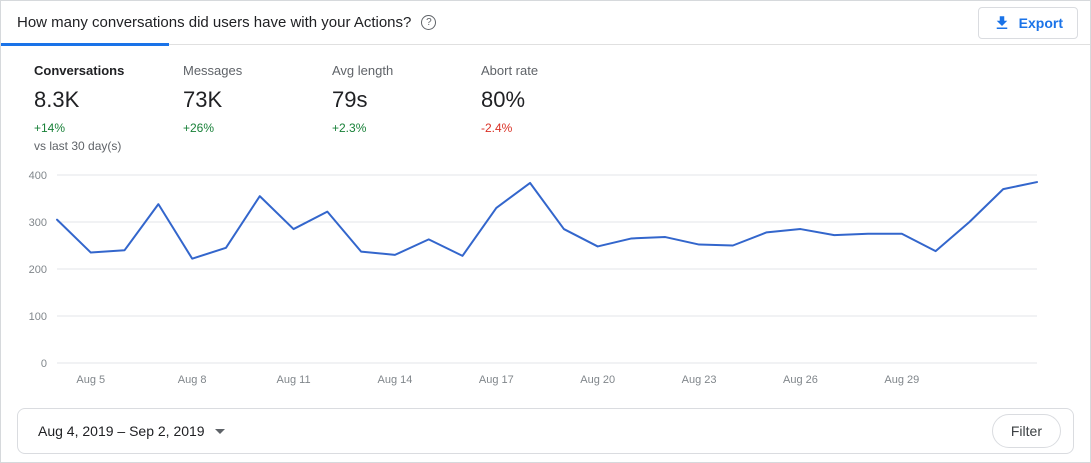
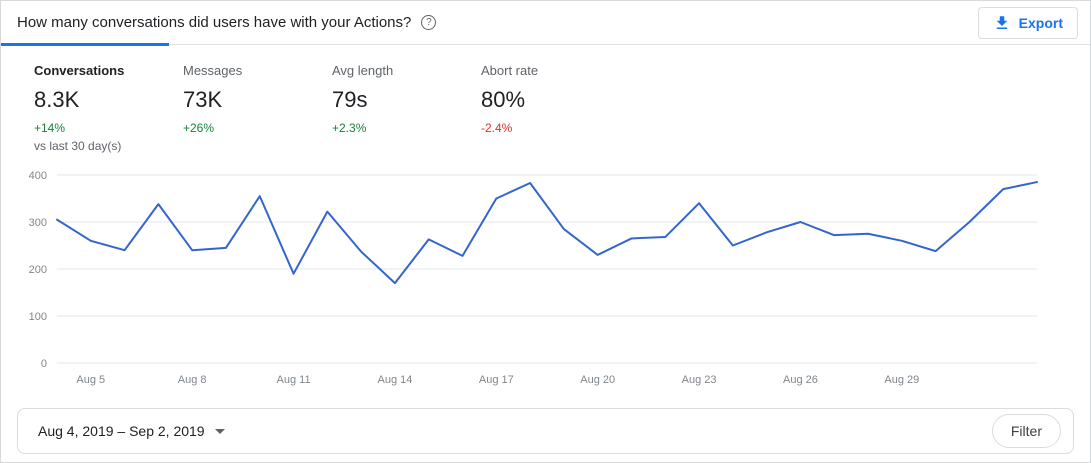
Aug 5: 240 -> 260
Aug 8: 220 -> 240
Aug 11: 280 -> 190
Aug 14: 230 -> 170
Aug 17: 330 -> 350
Aug 20: 250 -> 230
Aug 23: 250 -> 340
Aug 26: 280 -> 300
Aug 29: 280 -> 260
